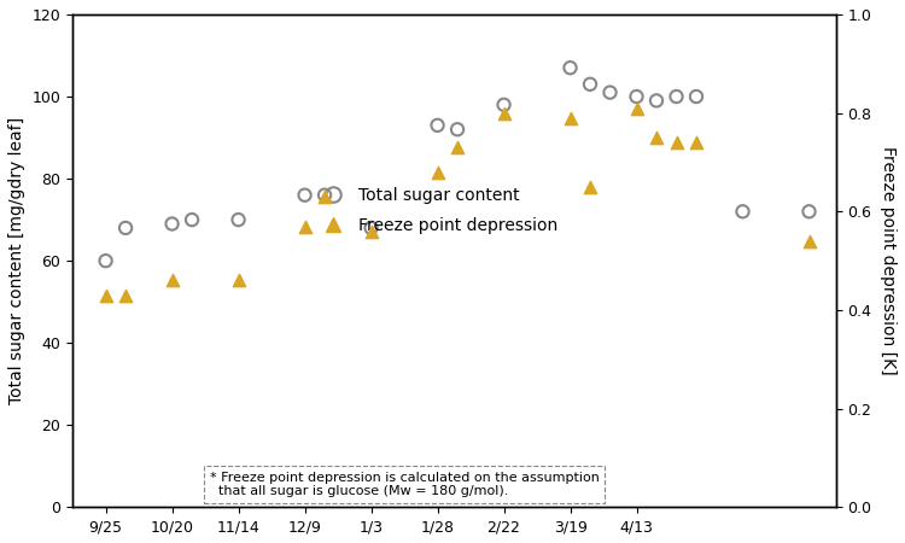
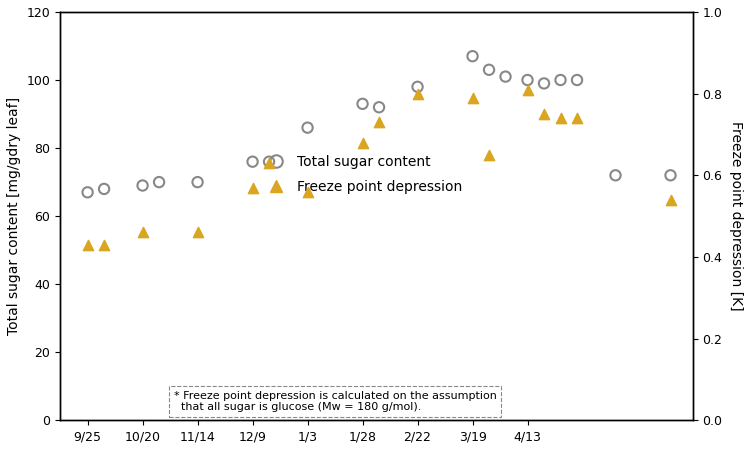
Total sugar content/9/25: 60 -> 67
Total sugar content/1/3: 68 -> 86
